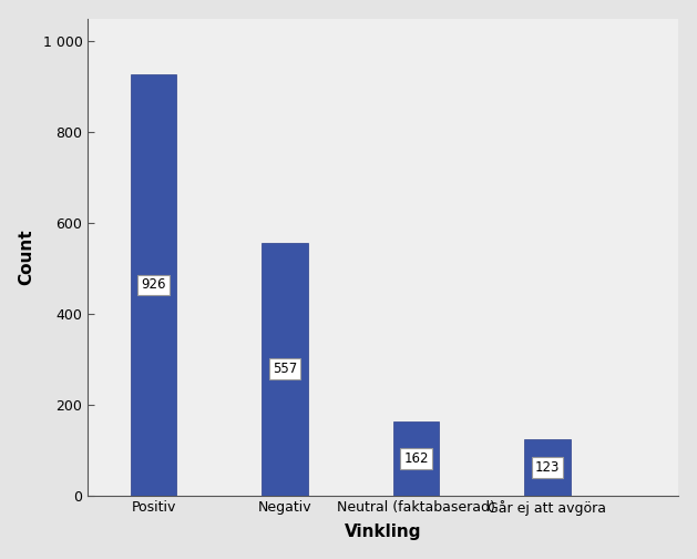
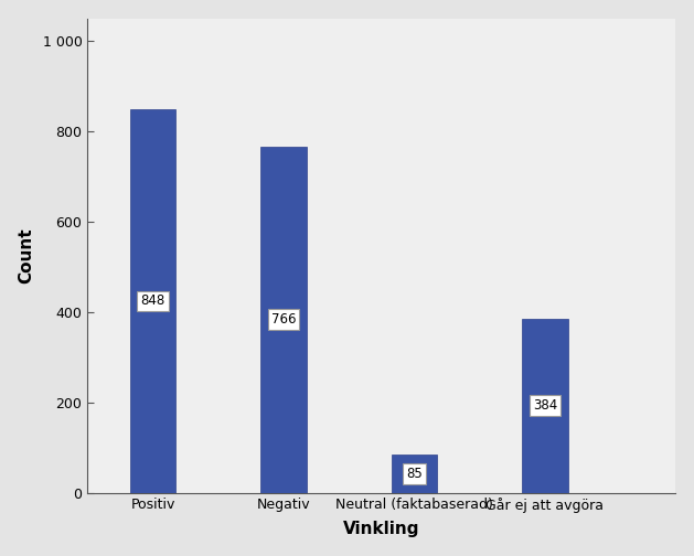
Positiv: 926 -> 848
Negativ: 557 -> 766
Neutral (faktabaserad): 162 -> 85
Går ej att avgöra: 123 -> 384
